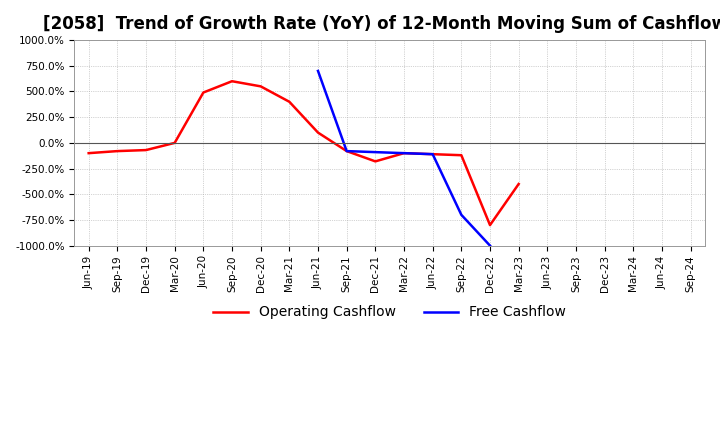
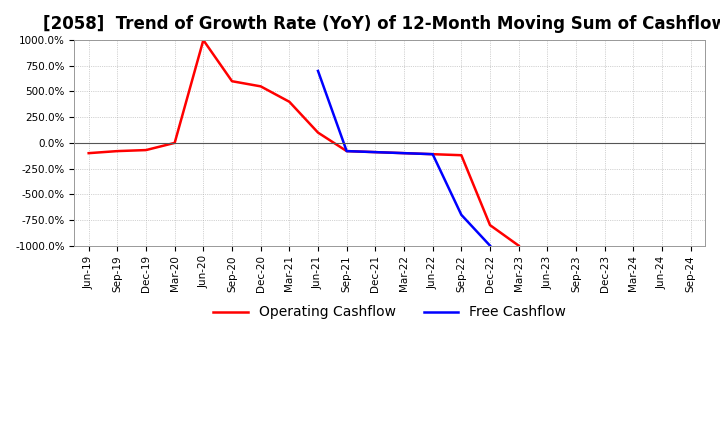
Operating Cashflow/Jun-20: 490% -> 1000%
Operating Cashflow/Dec-21: -180% -> -90%
Operating Cashflow/Mar-23: -400% -> -1000%
